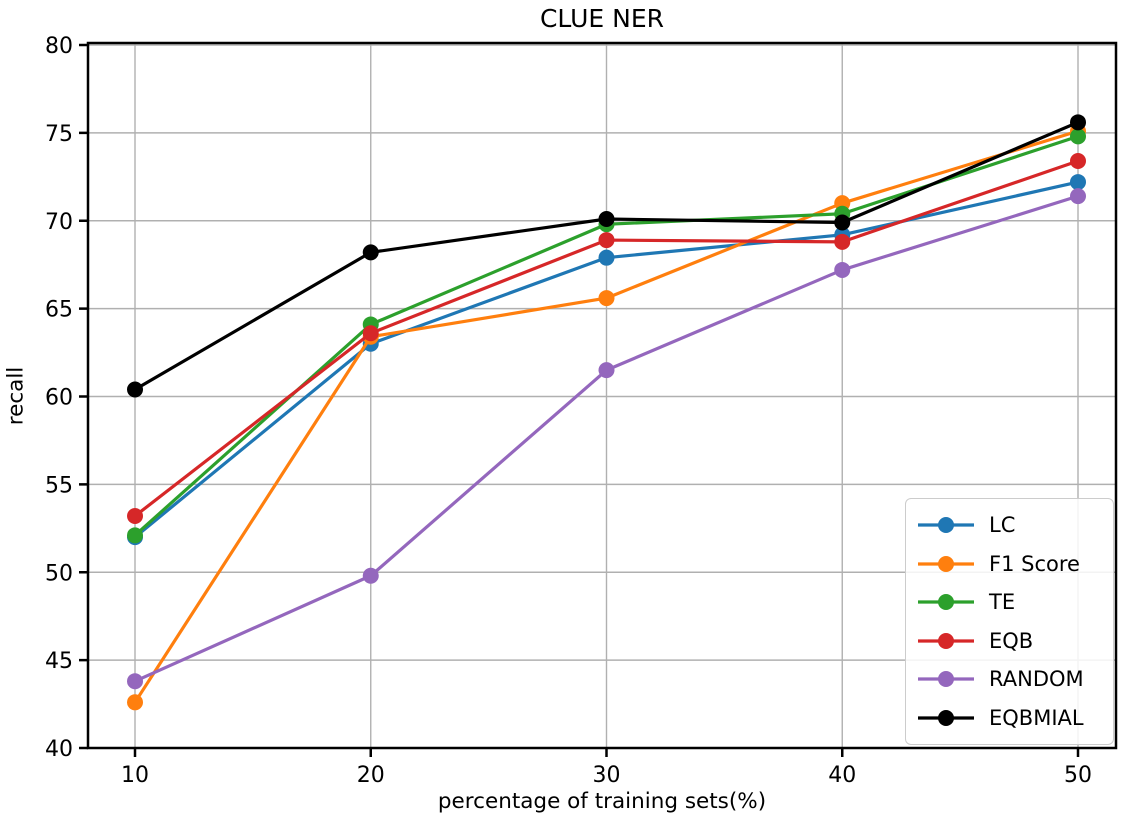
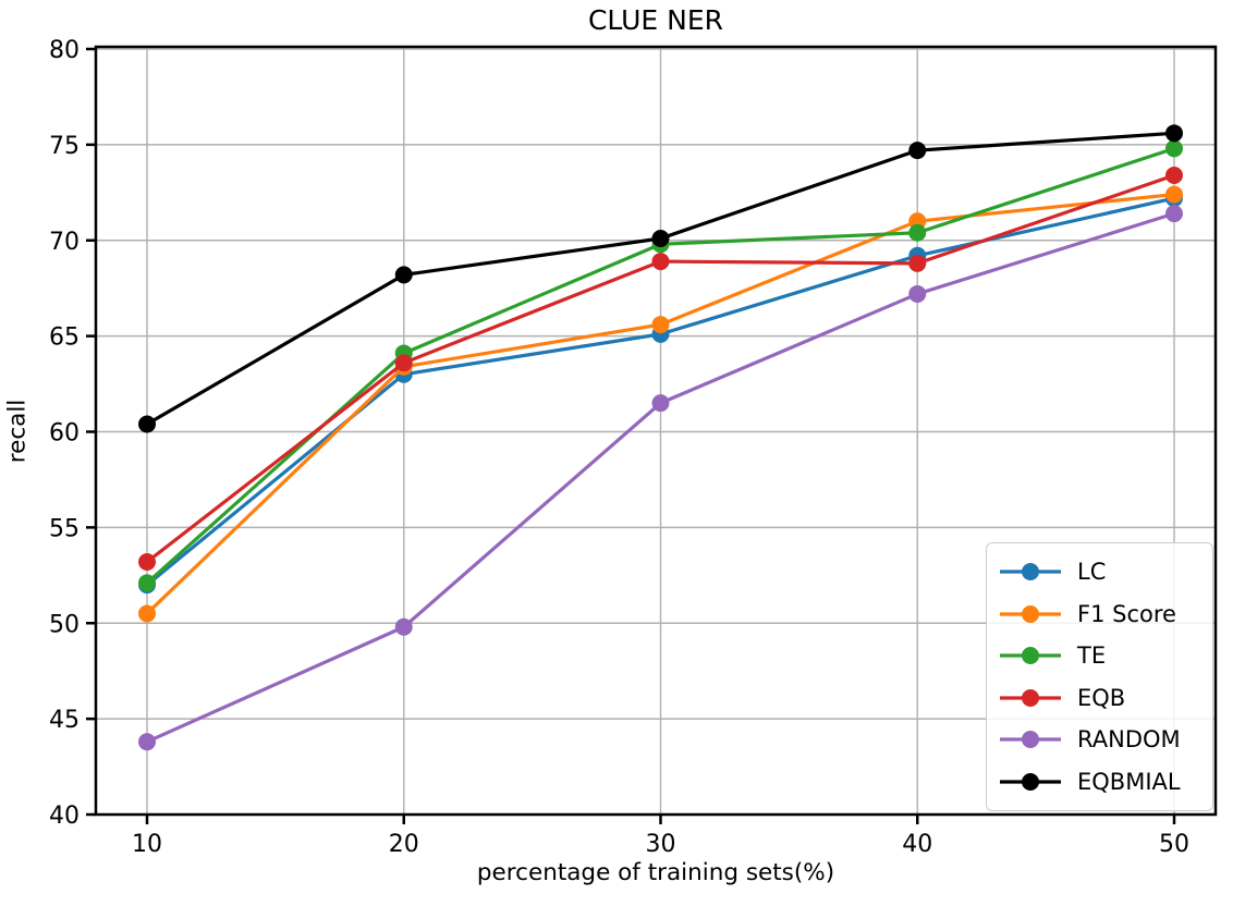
F1 Score/10: 42.6 -> 50.5
LC/30: 67.9 -> 65.1
EQBMIAL/40: 69.9 -> 74.7
F1 Score/50: 75.1 -> 72.4
